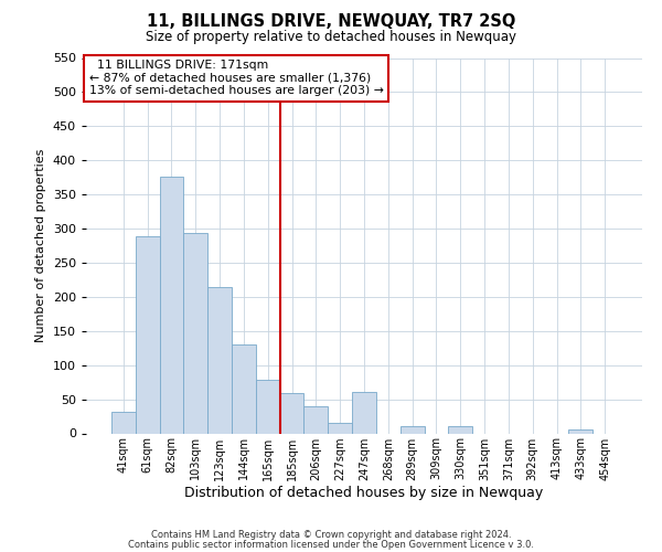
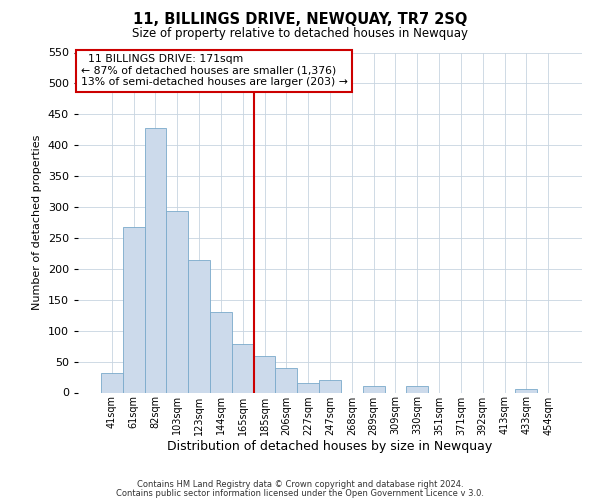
61sqm: 288 -> 267
82sqm: 376 -> 428
247sqm: 60 -> 20
